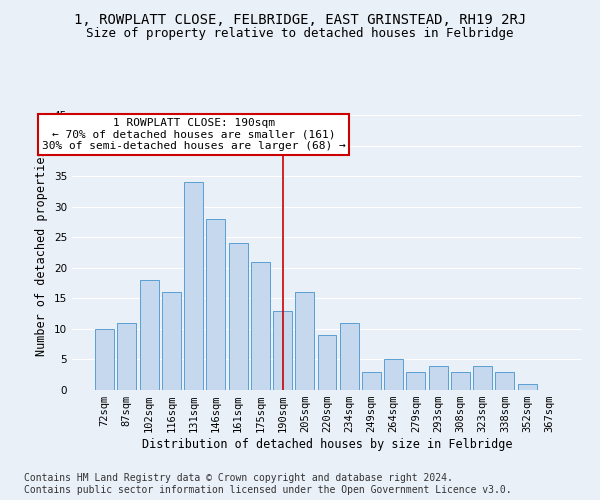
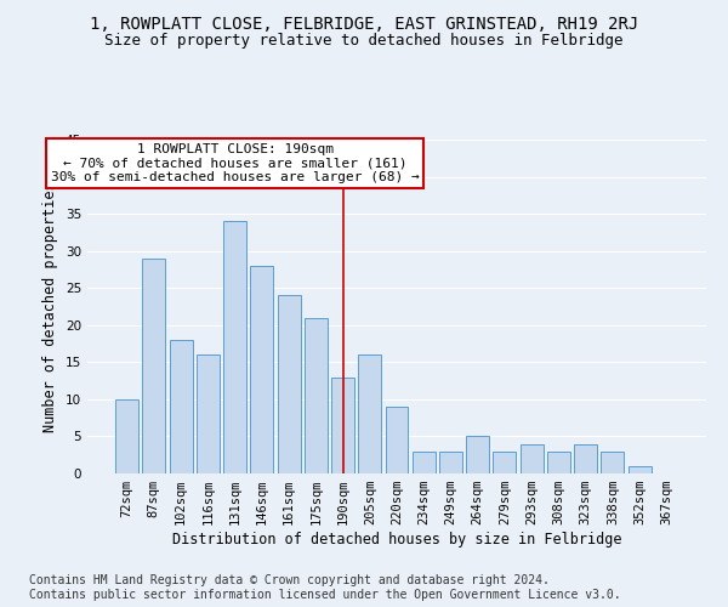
87sqm: 11 -> 29
234sqm: 11 -> 3
